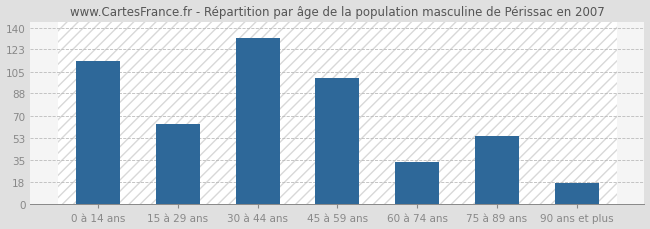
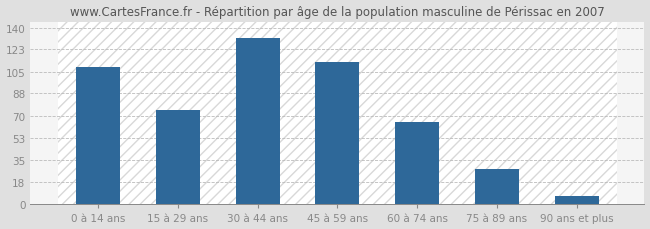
0 à 14 ans: 114 -> 109
15 à 29 ans: 64 -> 75
45 à 59 ans: 100 -> 113
60 à 74 ans: 34 -> 65
75 à 89 ans: 54 -> 28
90 ans et plus: 17 -> 7
